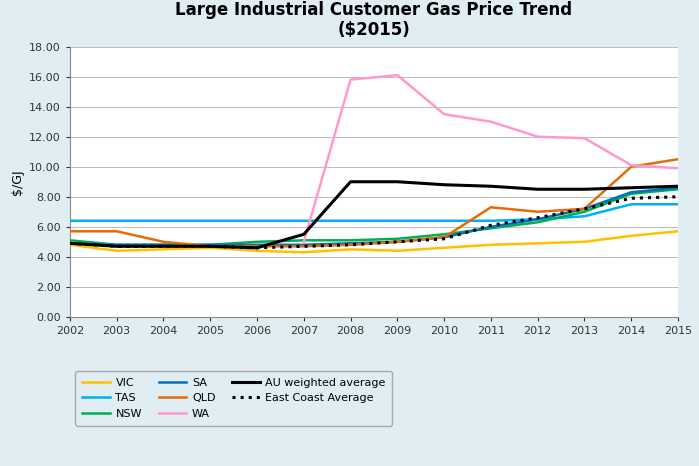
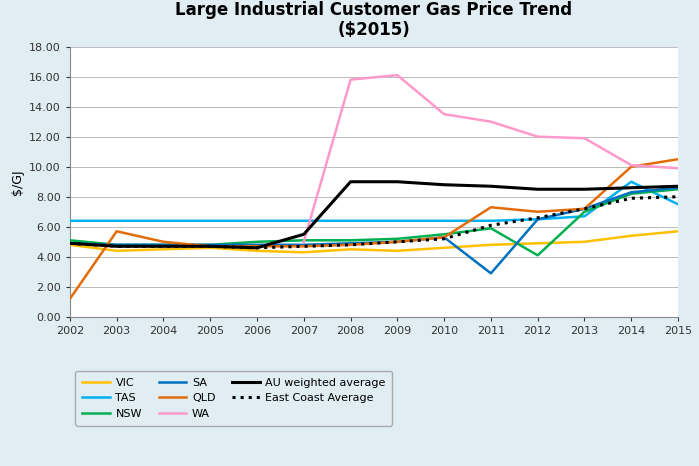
QLD/2002: 5.7 -> 1.2
SA/2011: 6.0 -> 2.9
NSW/2012: 6.3 -> 4.1
TAS/2014: 7.5 -> 9.0
